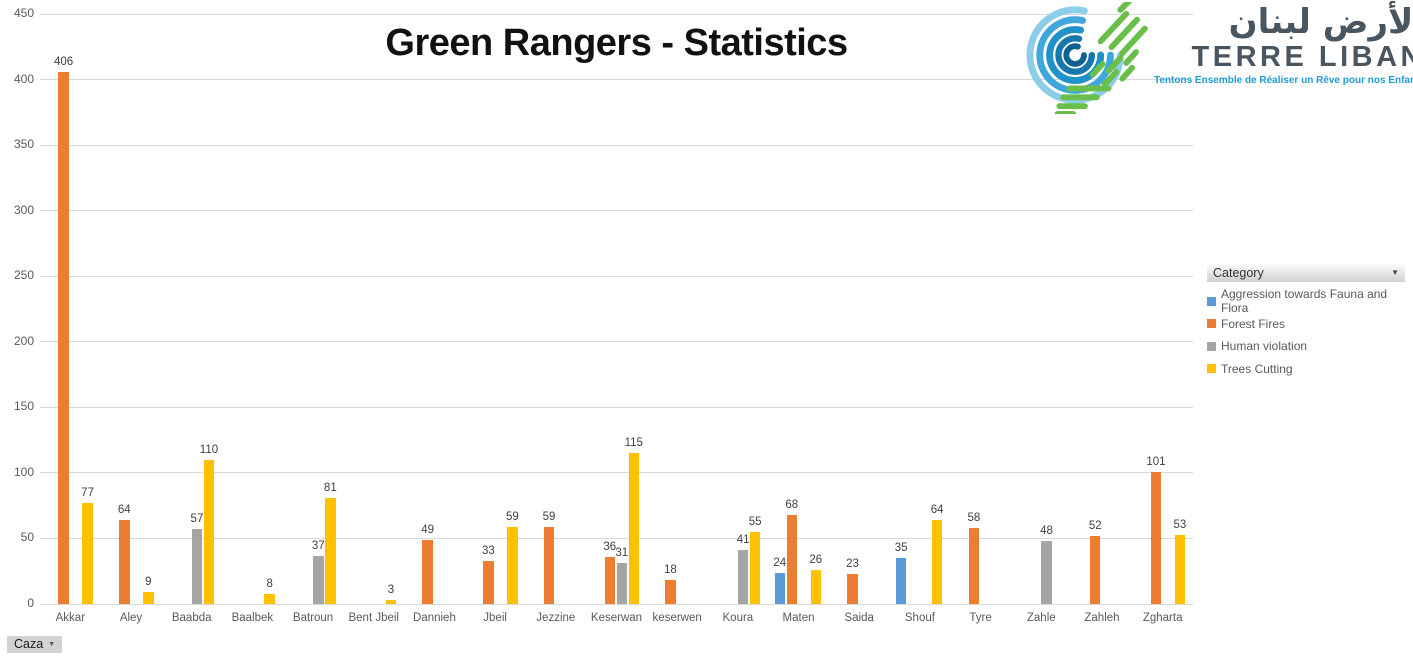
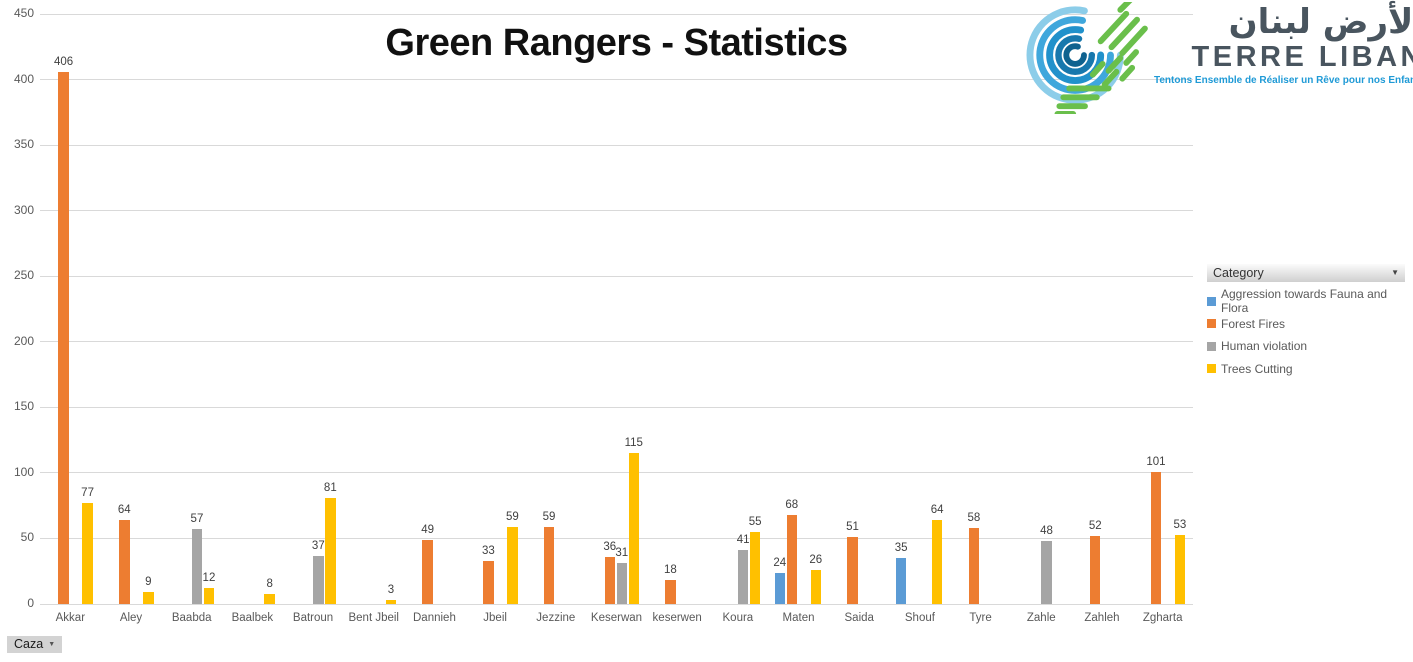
Trees Cutting/Baabda: 110 -> 12
Forest Fires/Saida: 23 -> 51
